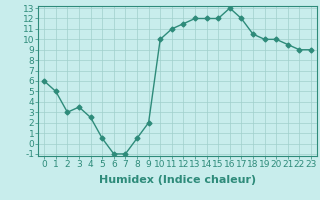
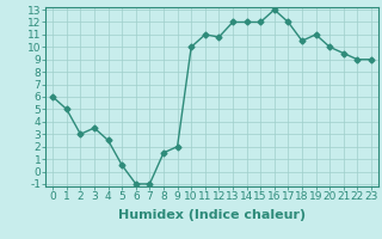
8: 0.5 -> 1.5
12: 11.5 -> 10.8
19: 10.0 -> 11.0
